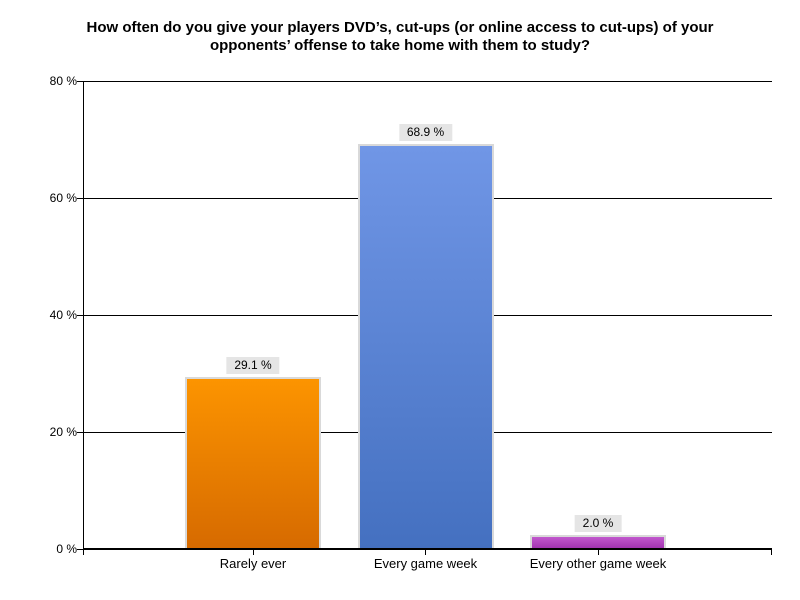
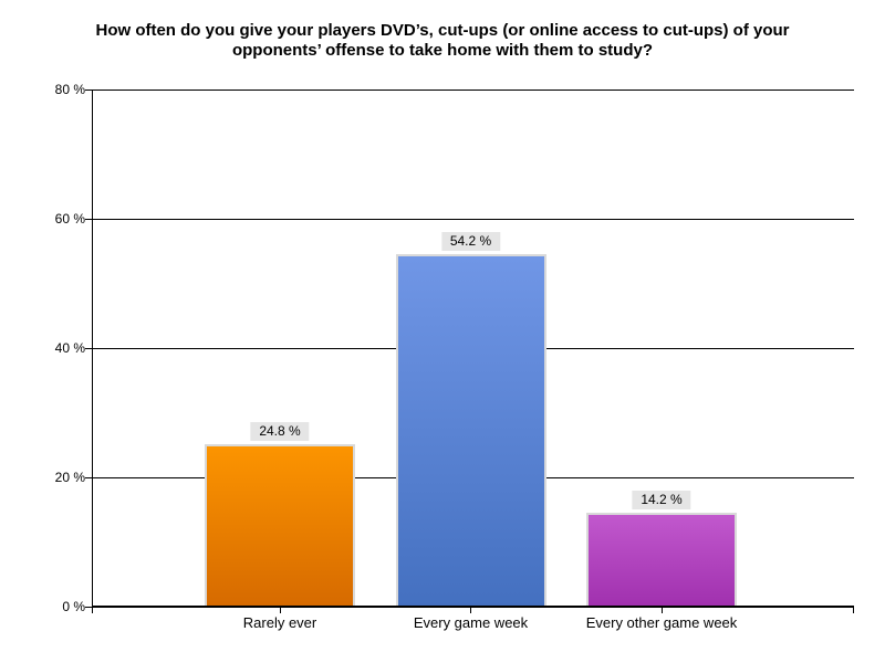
Rarely ever: 29.1 -> 24.8
Every game week: 68.9 -> 54.2
Every other game week: 2.0 -> 14.2
